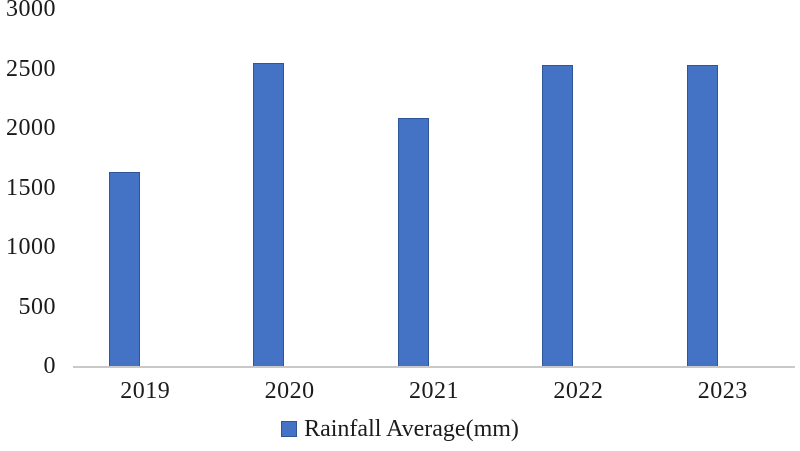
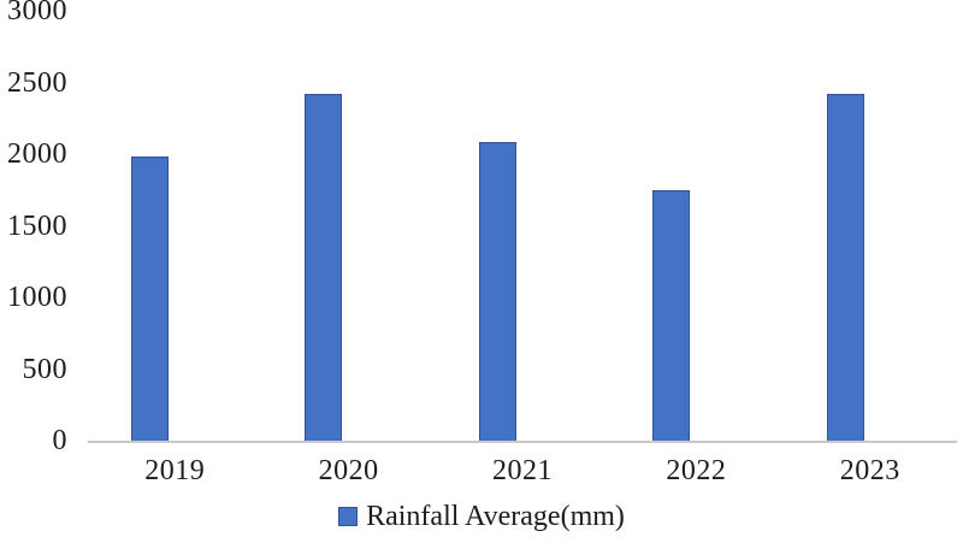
2019: 1630 -> 1980
2020: 2550 -> 2420
2022: 2530 -> 1750
2023: 2530 -> 2420
